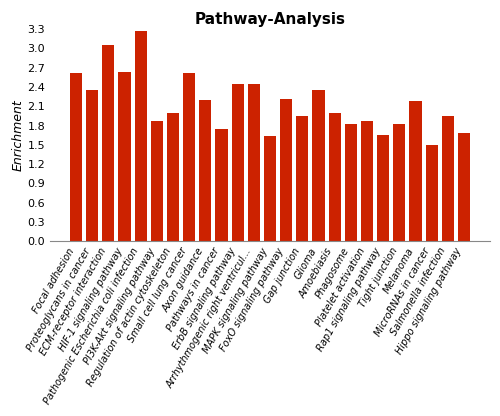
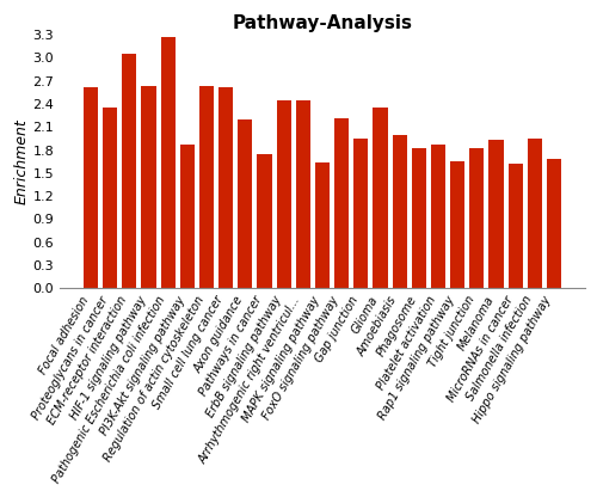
Regulation of actin cytoskeleton: 2.00 -> 2.64
Melanoma: 2.18 -> 1.94
MicroRNAs in cancer: 1.50 -> 1.62
